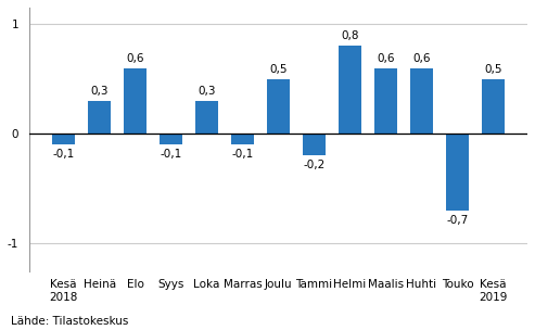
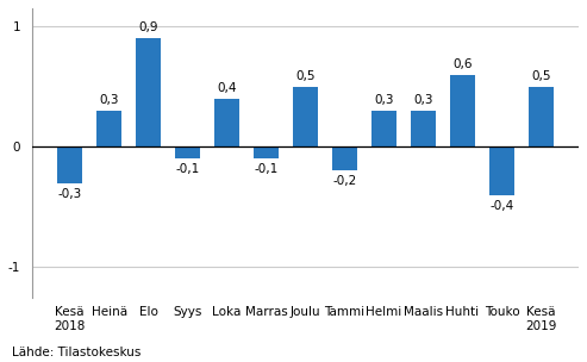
Kesä 2018: -0,1 -> -0,3
Elo: 0,6 -> 0,9
Loka: 0,3 -> 0,4
Helmi: 0,8 -> 0,3
Maalis: 0,6 -> 0,3
Touko: -0,7 -> -0,4
